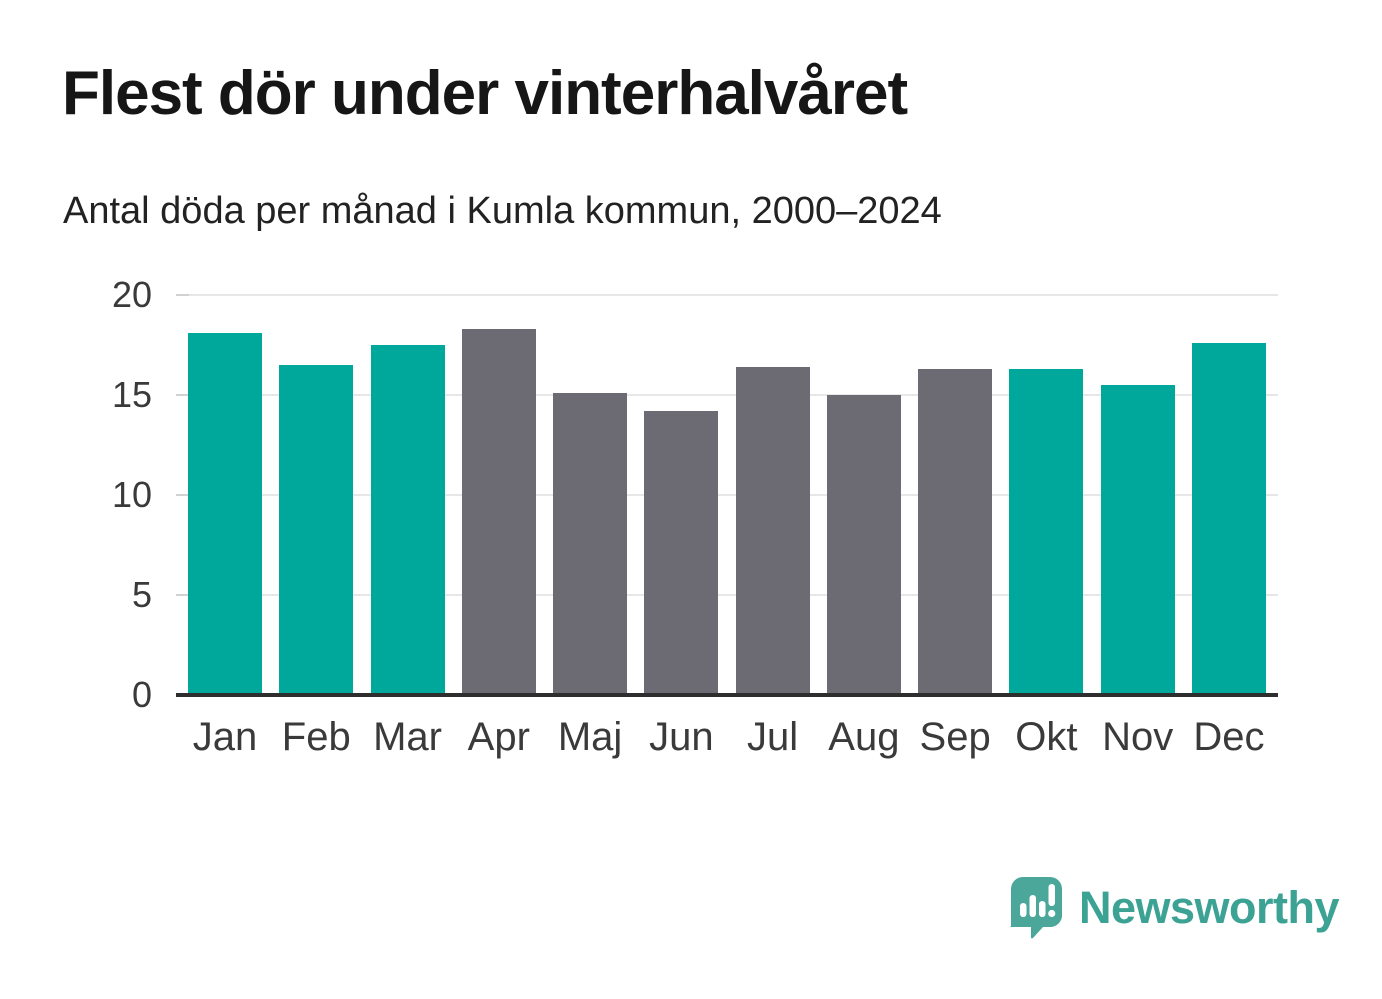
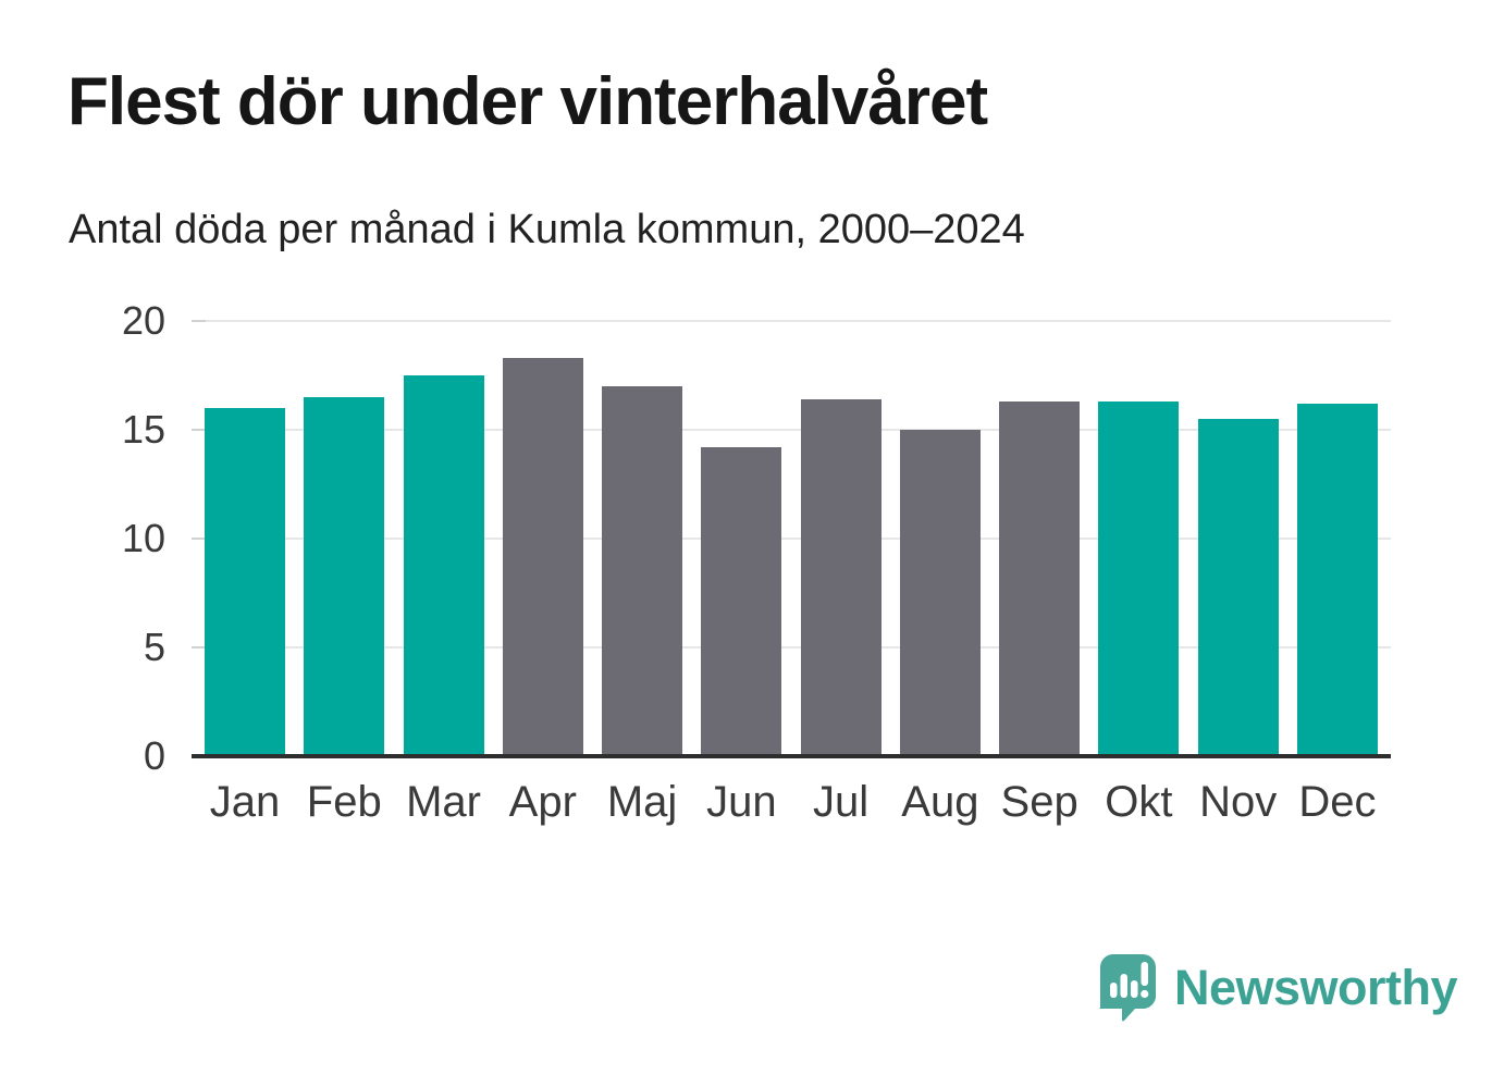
Jan: 18.1 -> 16.0
Maj: 15.1 -> 17.0
Dec: 17.6 -> 16.2
